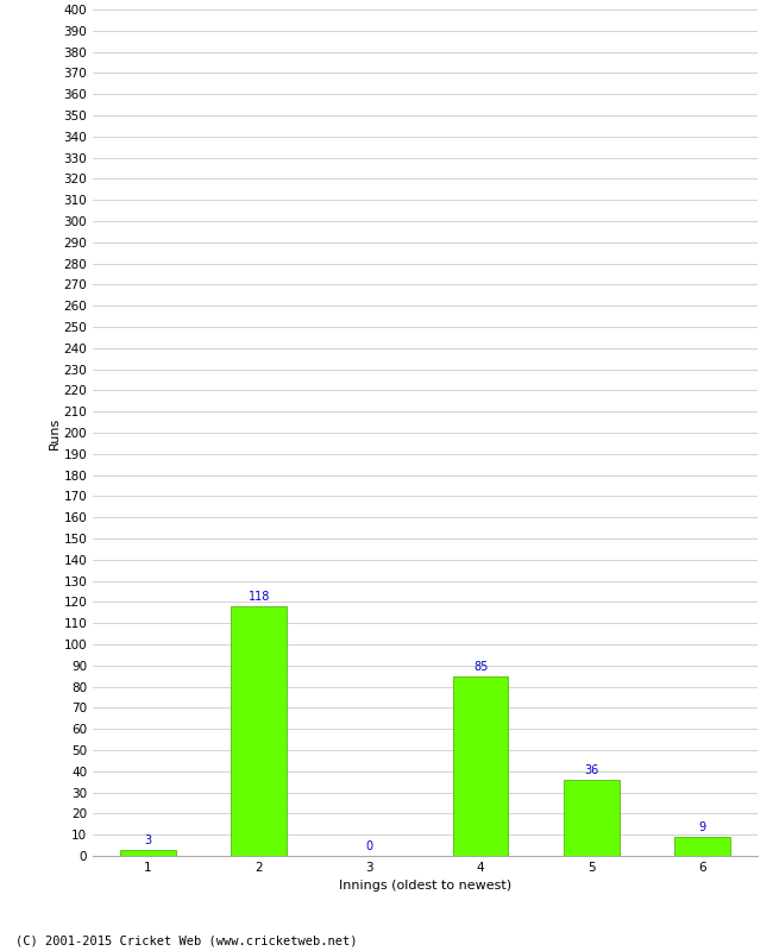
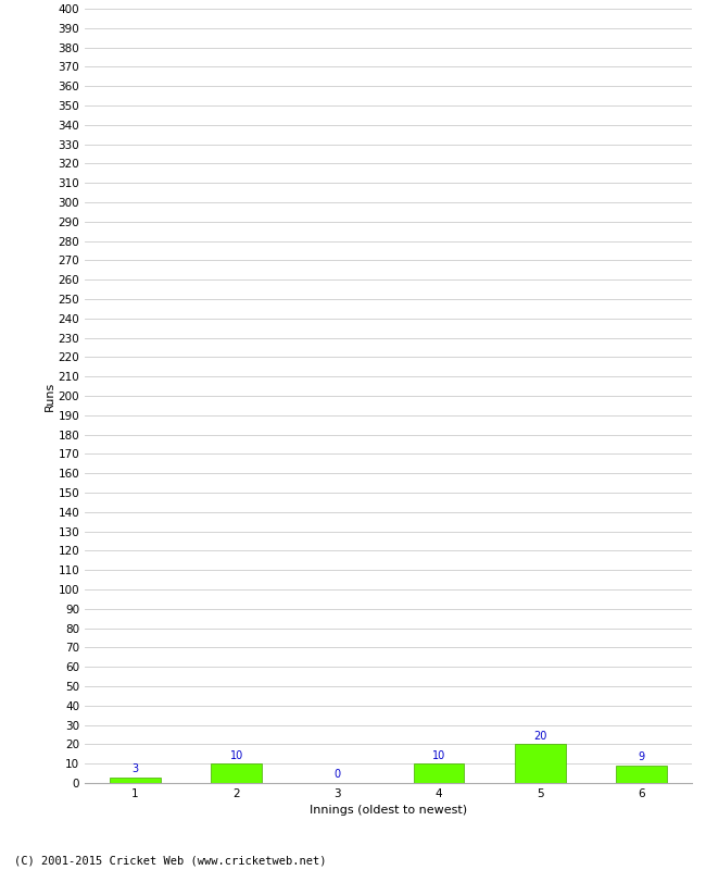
2: 118 -> 10
4: 85 -> 10
5: 36 -> 20
